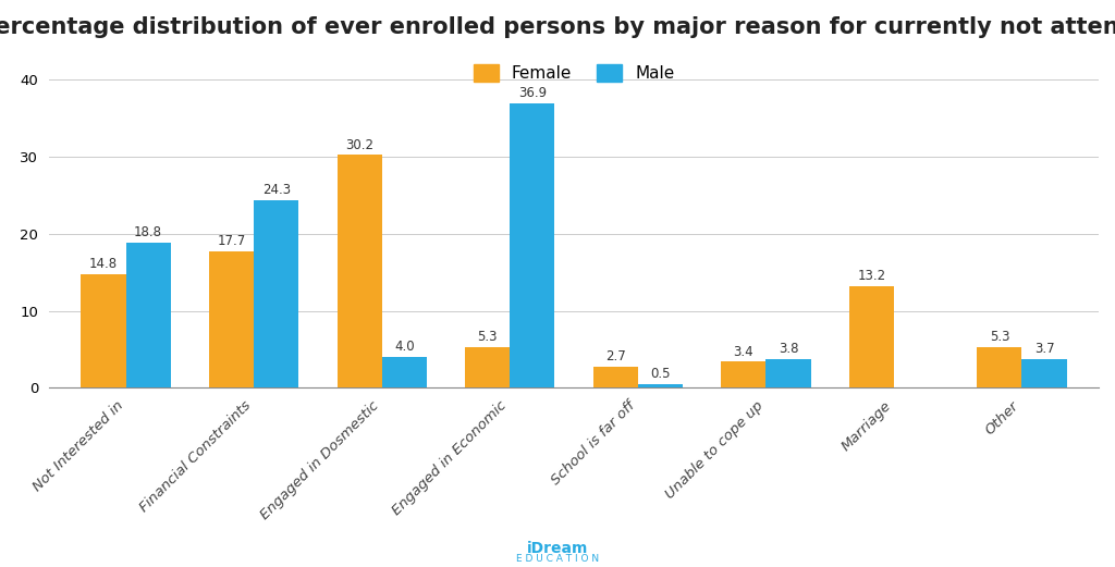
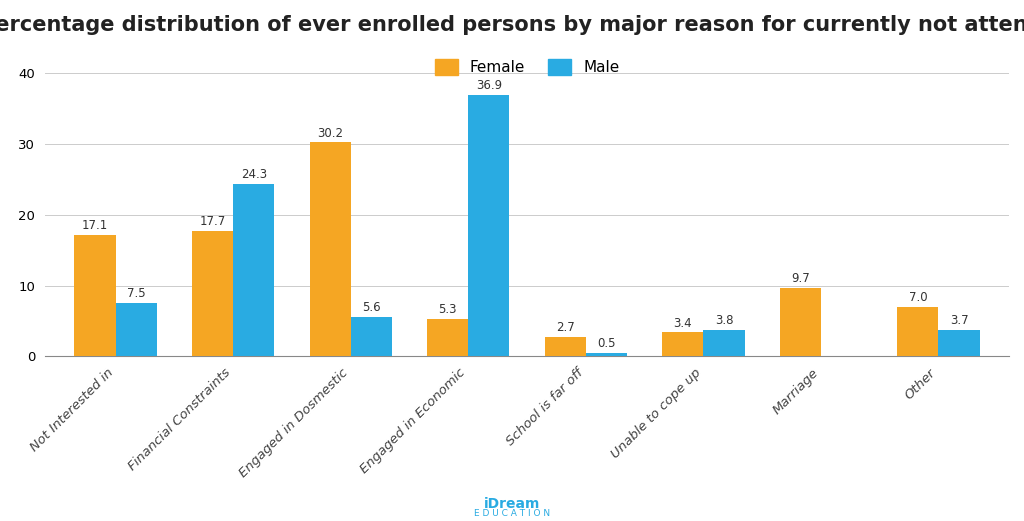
Female/Not Interested in: 14.8 -> 17.1
Male/Not Interested in: 18.8 -> 7.5
Male/Engaged in Dosmestic: 4.0 -> 5.6
Female/Marriage: 13.2 -> 9.7
Female/Other: 5.3 -> 7.0
